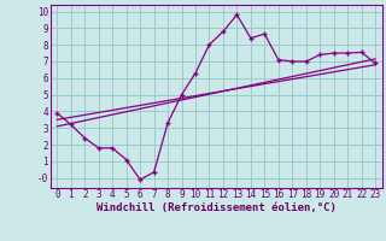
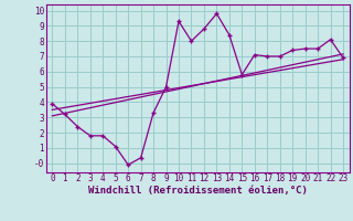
10: 6.3 -> 9.3
15: 8.7 -> 5.8
22: 7.5 -> 8.1
